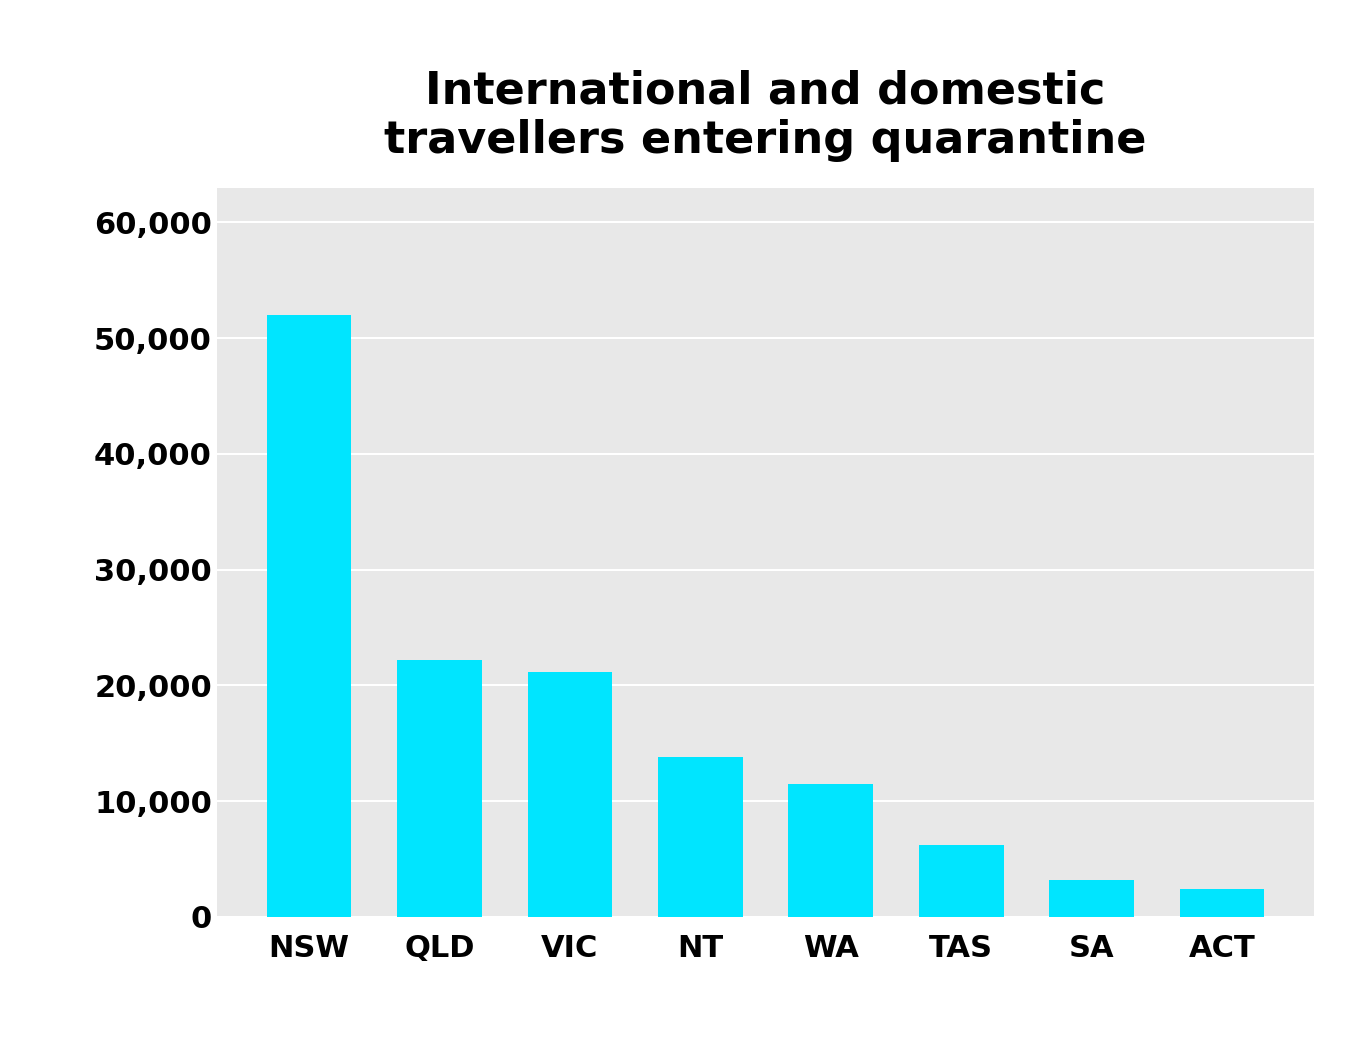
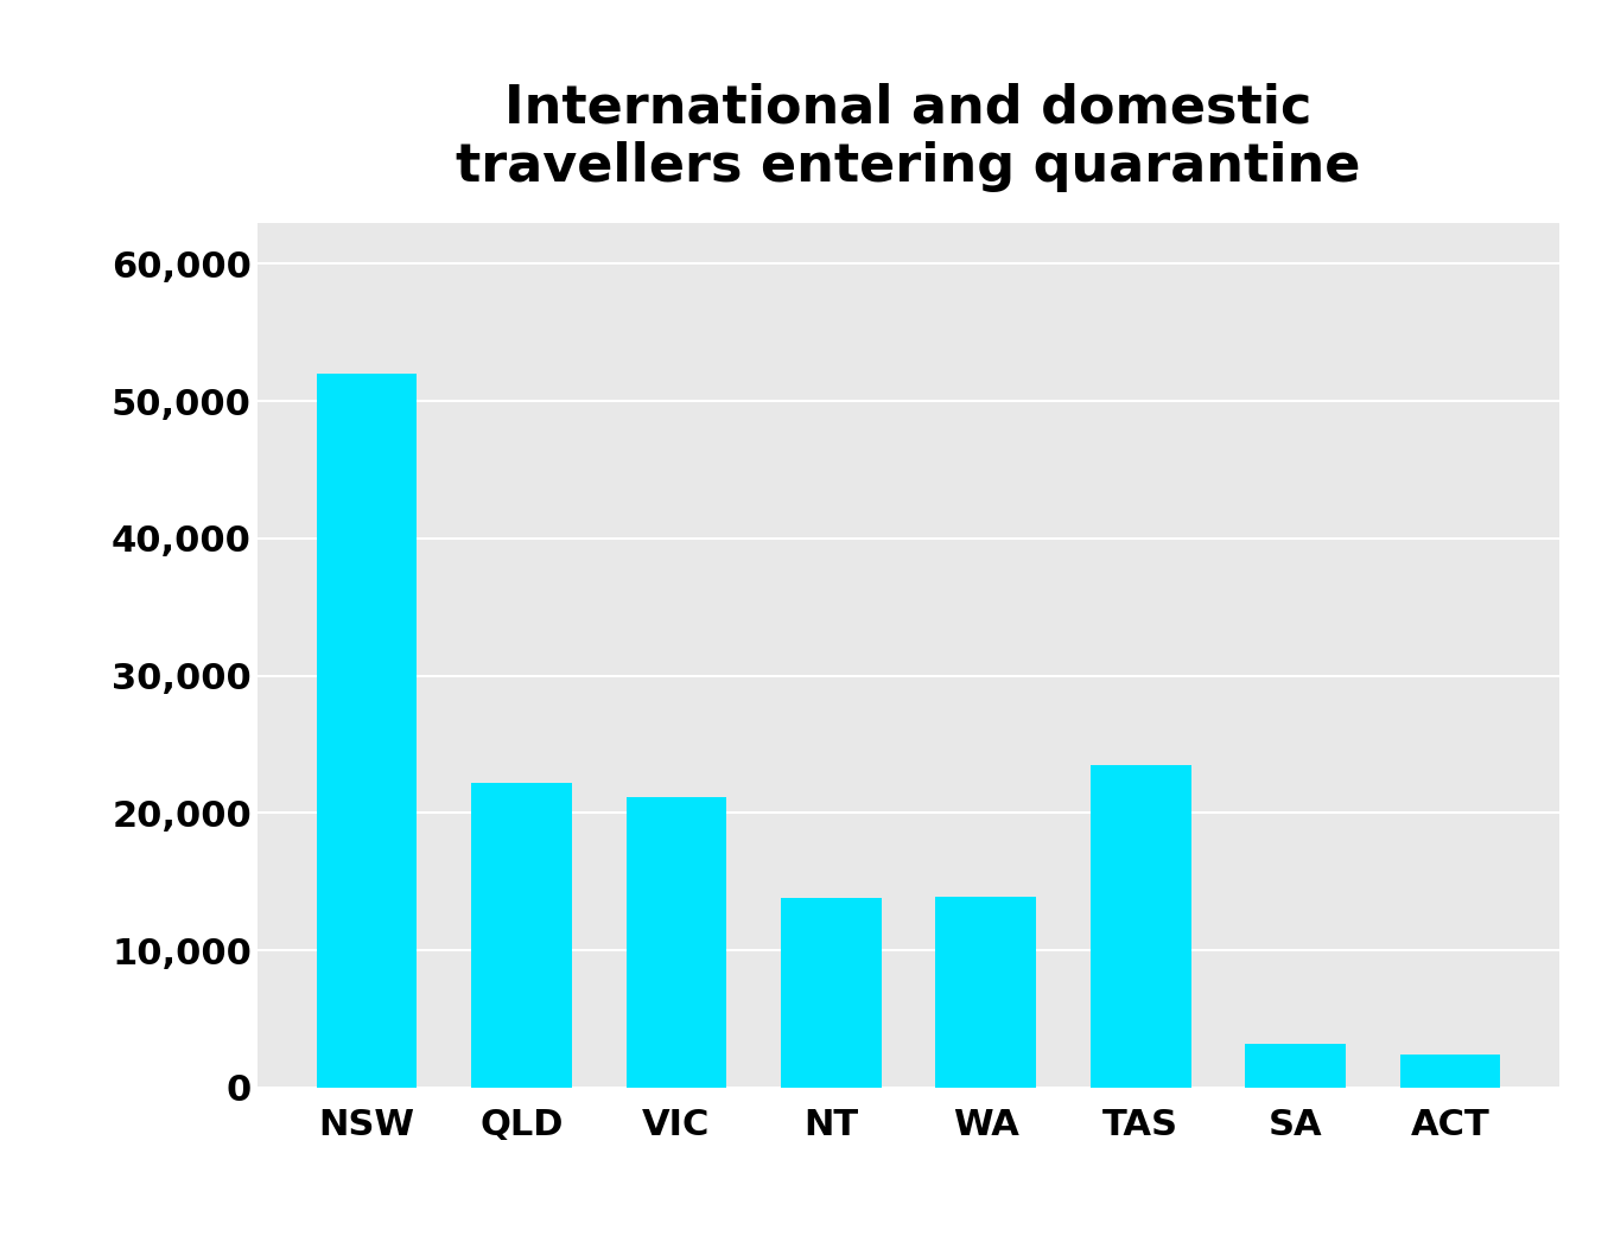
WA: 11,500 -> 13,900
TAS: 6,200 -> 23,500
